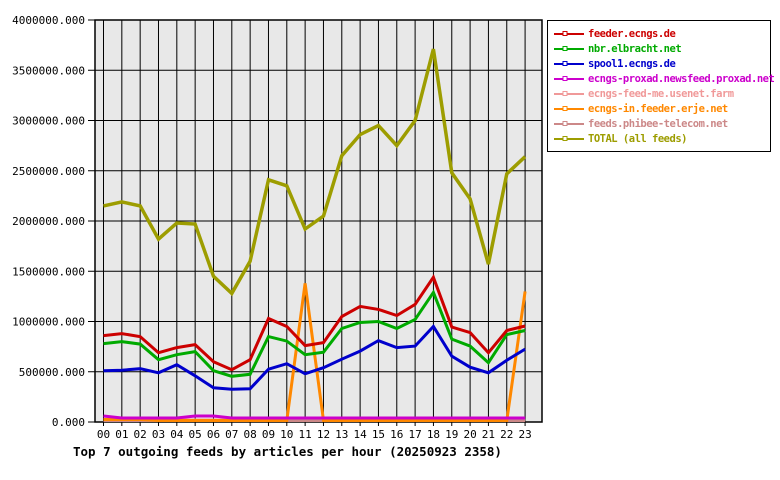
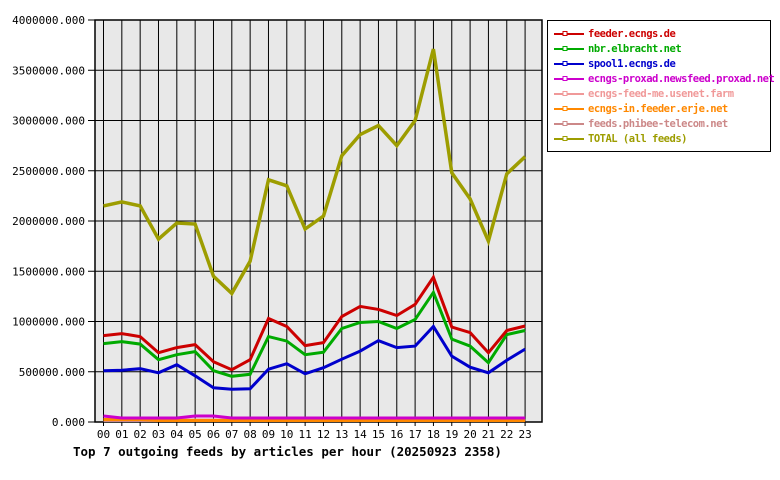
ecngs-in.feeder.erje.net/11: 1380000 -> 20000
TOTAL (all feeds)/21: 1570000 -> 1800000
ecngs-in.feeder.erje.net/23: 1300000 -> 20000
